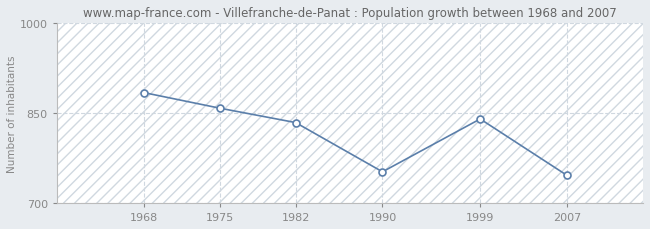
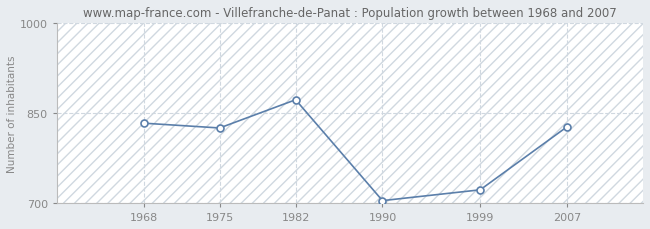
1968: 884 -> 833
1975: 858 -> 825
1982: 834 -> 872
1990: 752 -> 704
1999: 840 -> 722
2007: 746 -> 827
